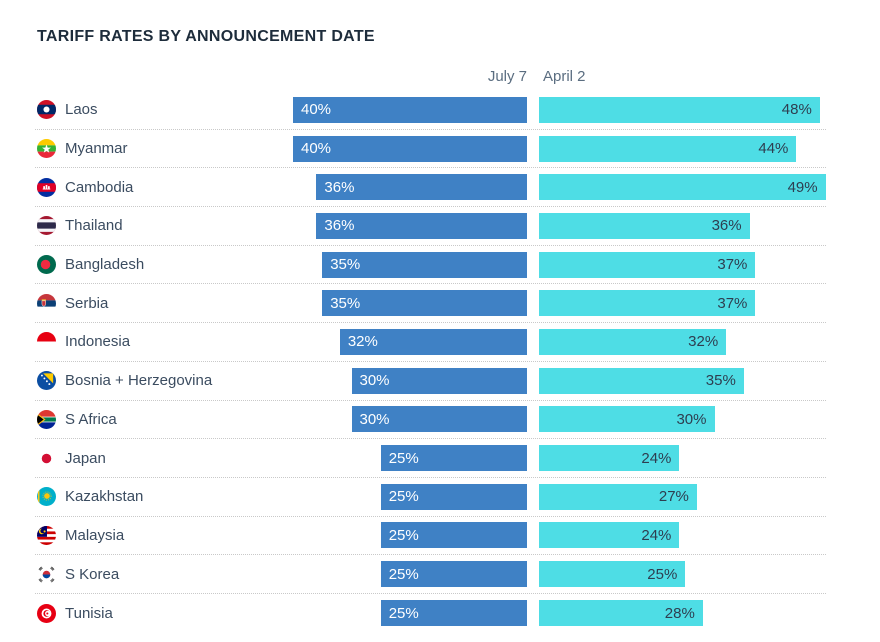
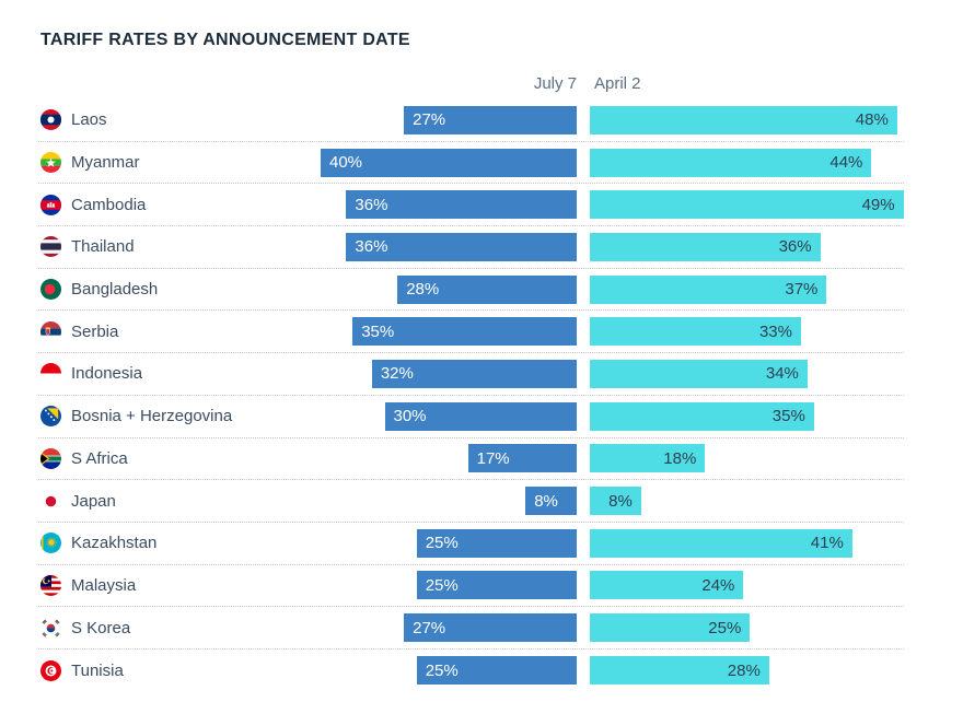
July 7/Laos: 40% -> 27%
July 7/Bangladesh: 35% -> 28%
April 2/Serbia: 37% -> 33%
April 2/Indonesia: 32% -> 34%
July 7/S Africa: 30% -> 17%
April 2/S Africa: 30% -> 18%
July 7/Japan: 25% -> 8%
April 2/Japan: 24% -> 8%
April 2/Kazakhstan: 27% -> 41%
July 7/S Korea: 25% -> 27%
